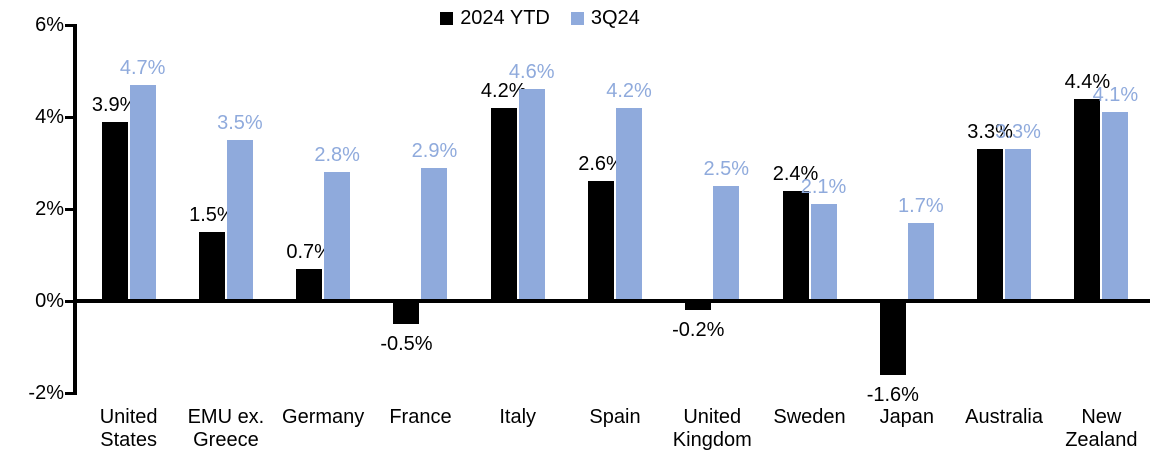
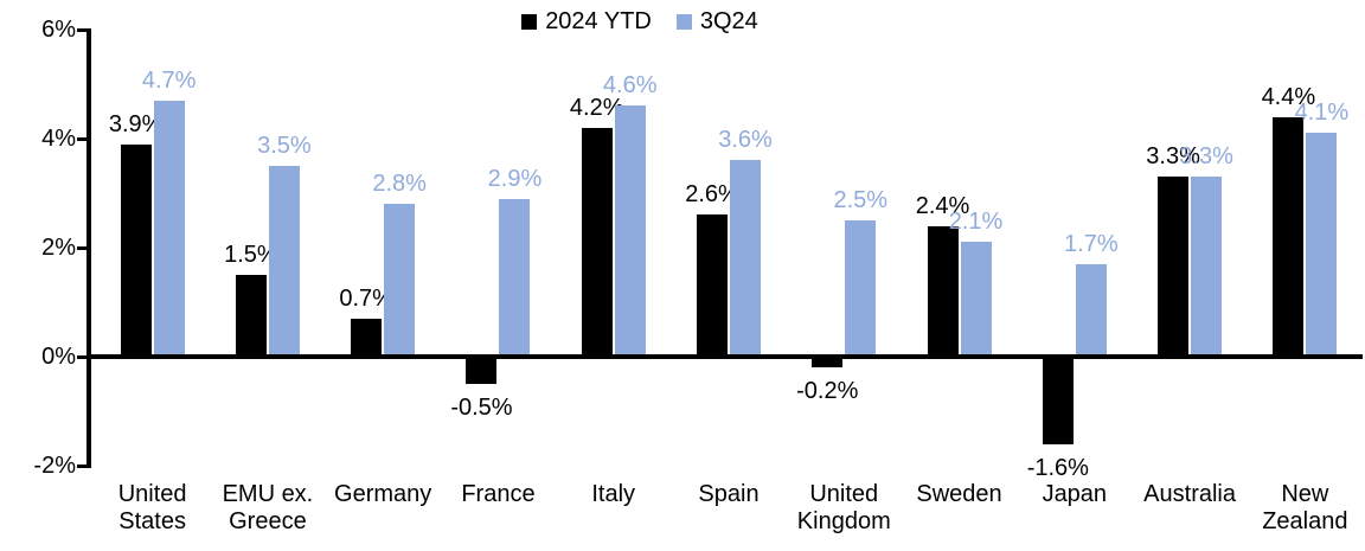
3Q24/Spain: 4.2% -> 3.6%
